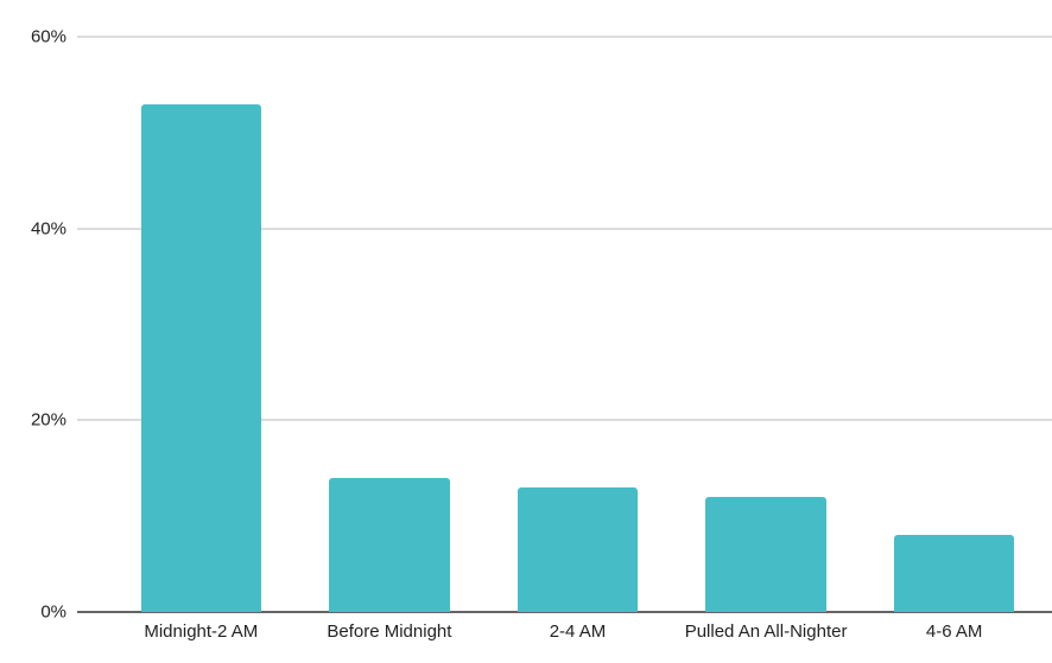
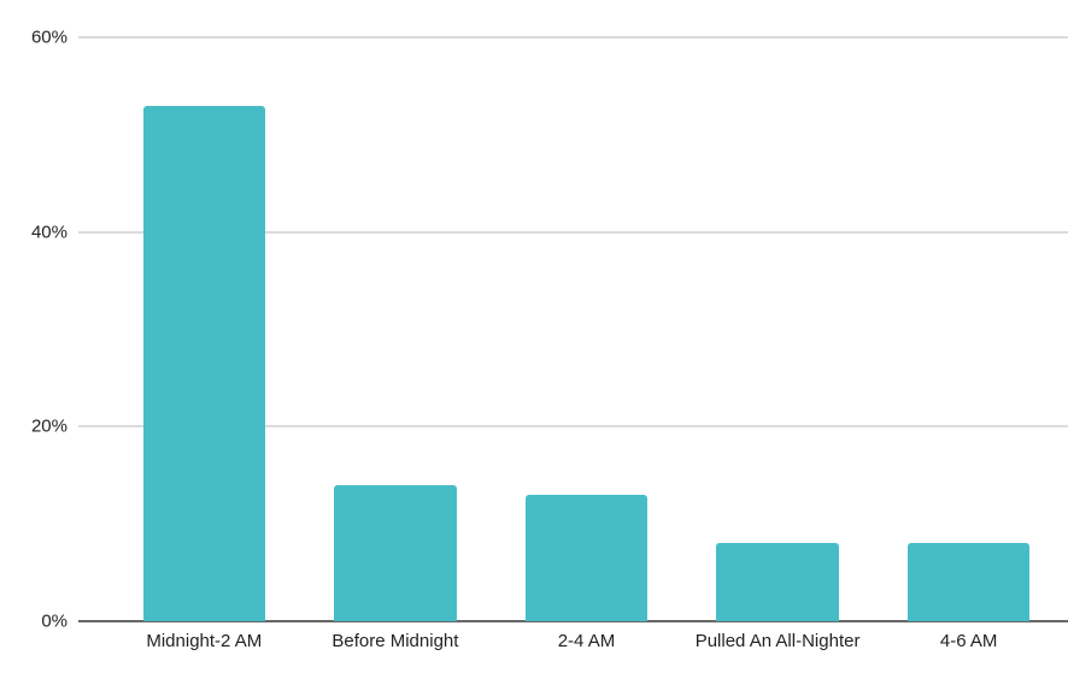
Pulled An All-Nighter: 12% -> 8%
